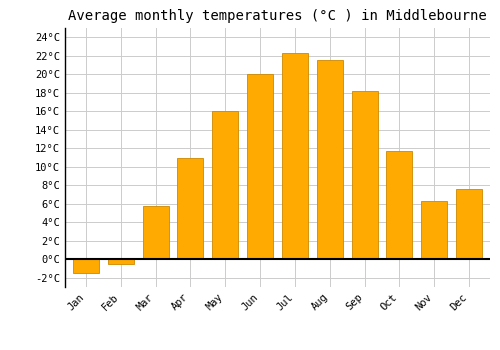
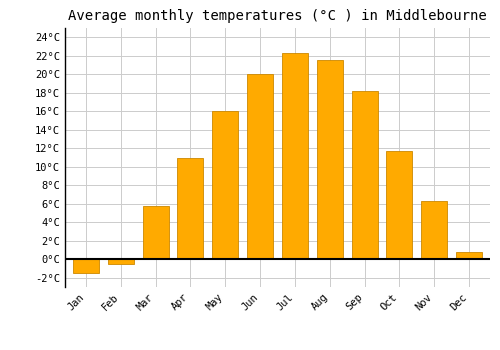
Dec: 7.6°C -> 0.8°C
